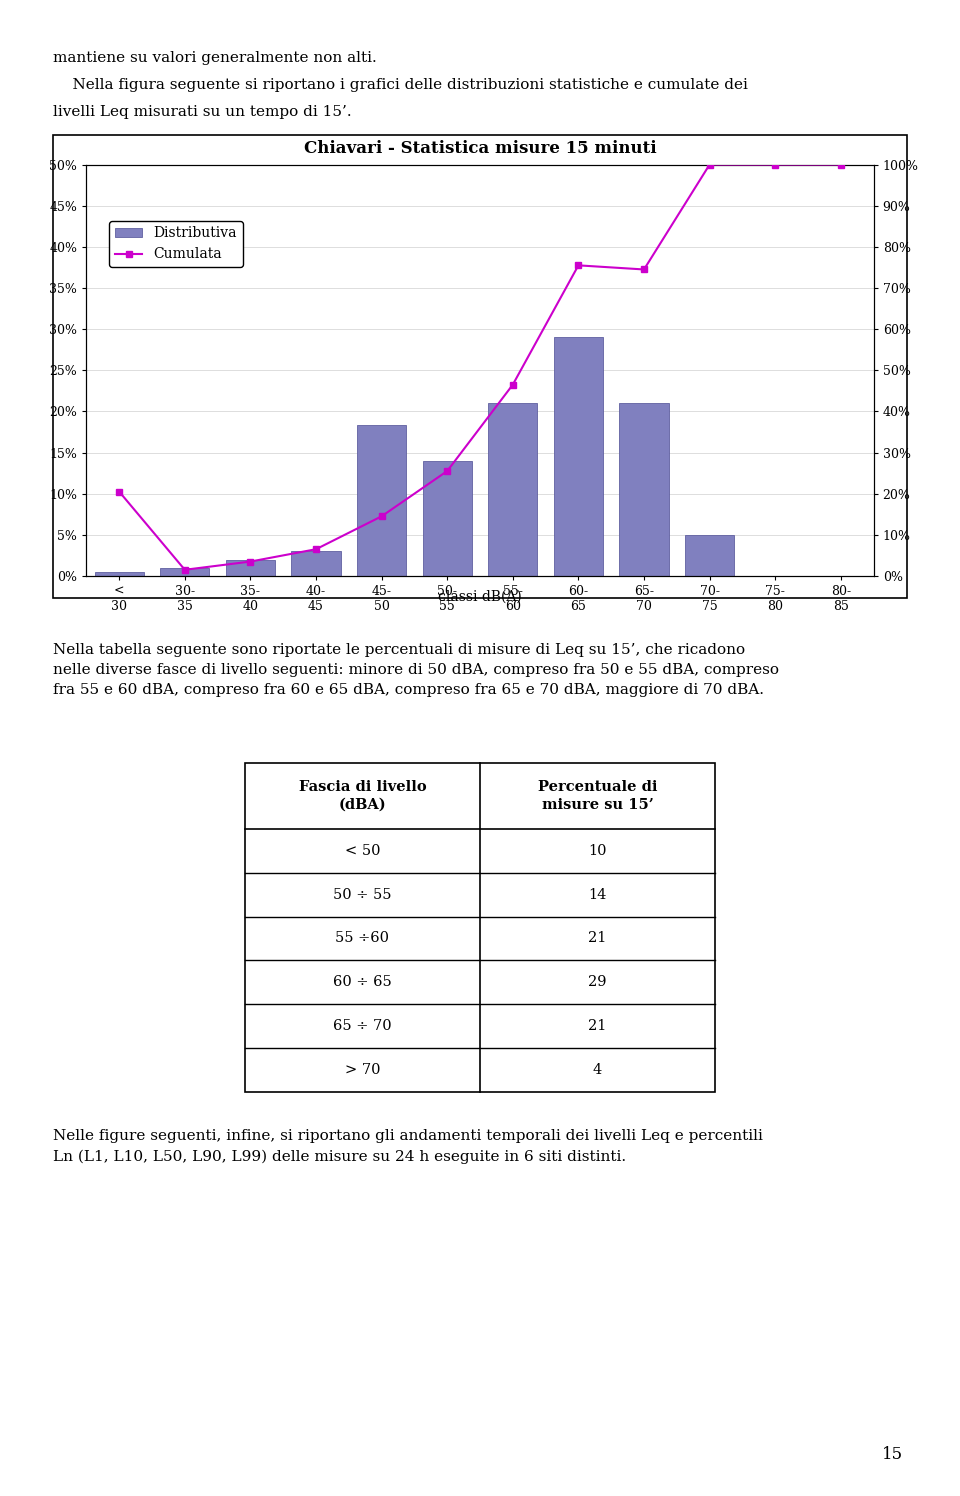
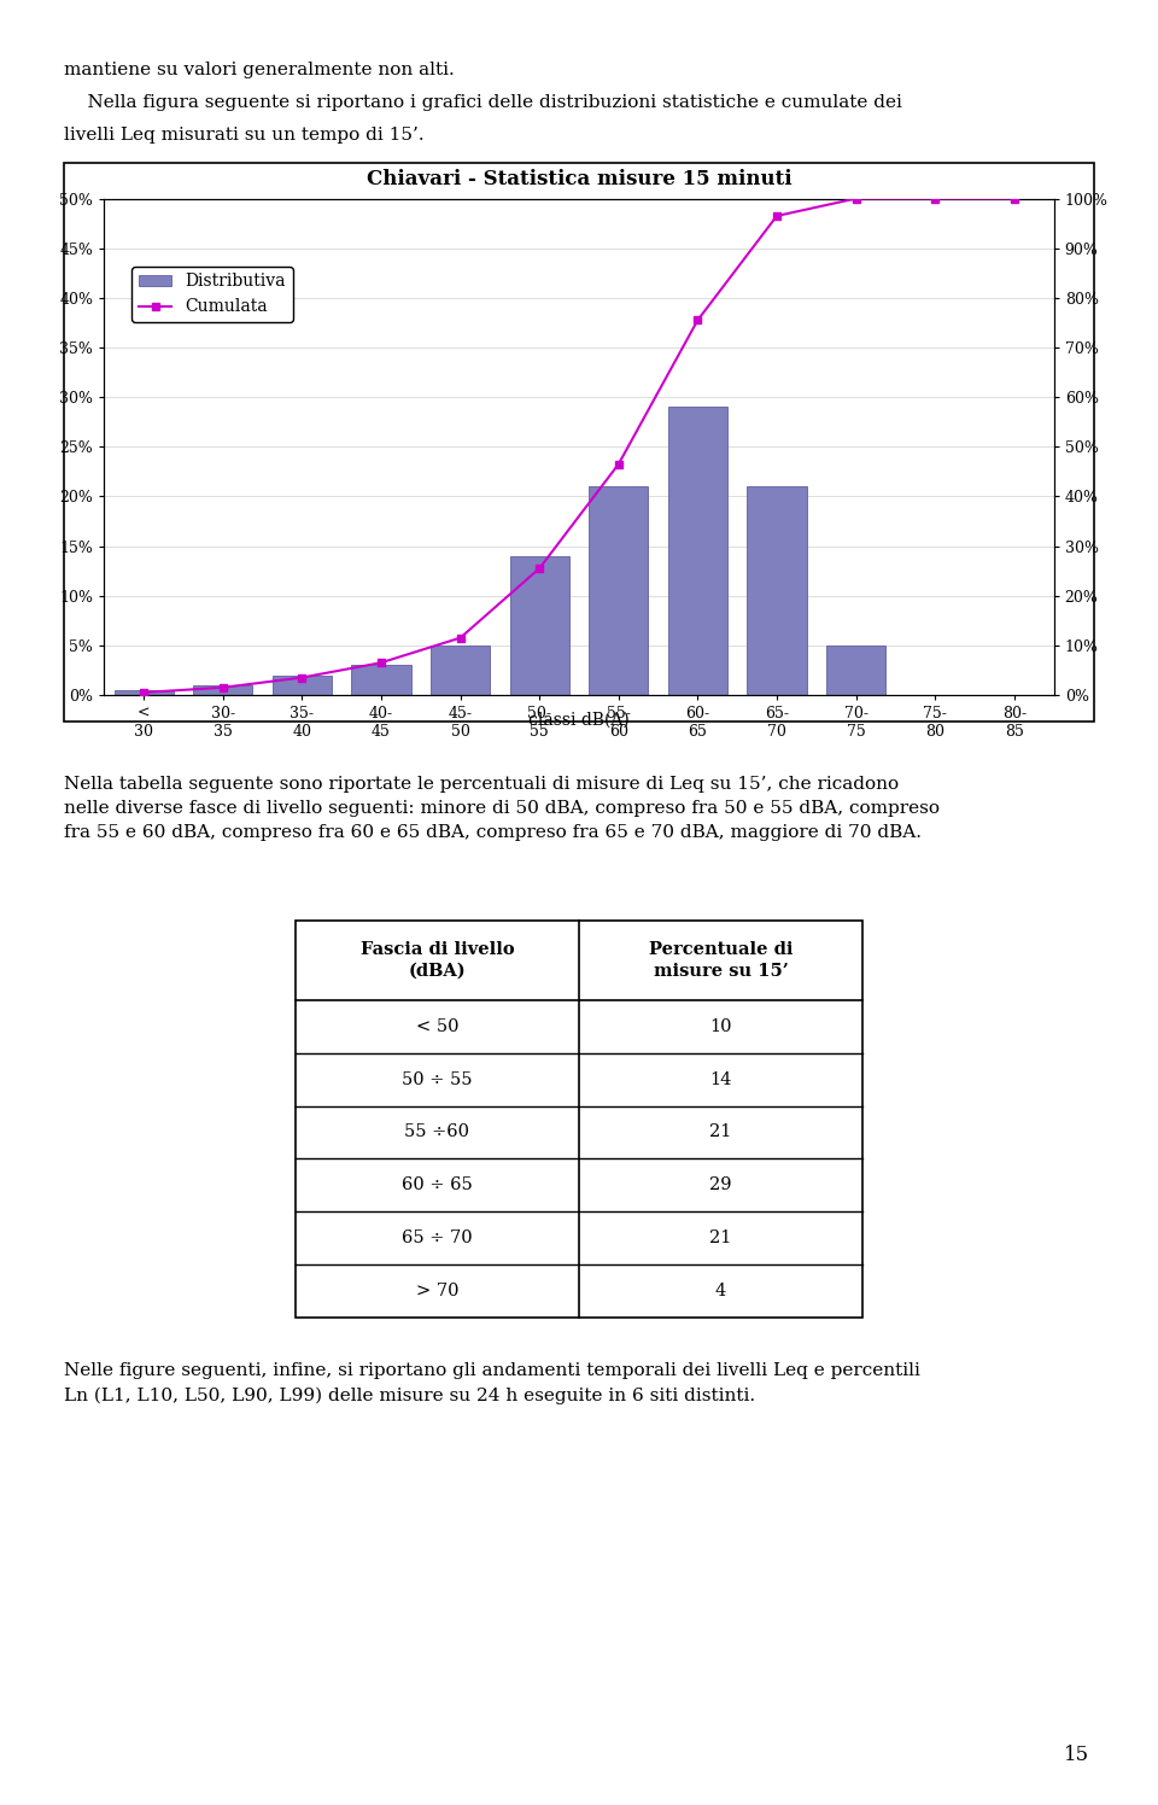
Cumulata/< 30: 20.5% -> 0.5%
Distributiva/45- 50: 18.4% -> 5.0%
Cumulata/45- 50: 14.5% -> 11.5%
Cumulata/65- 70: 74.5% -> 96.5%
